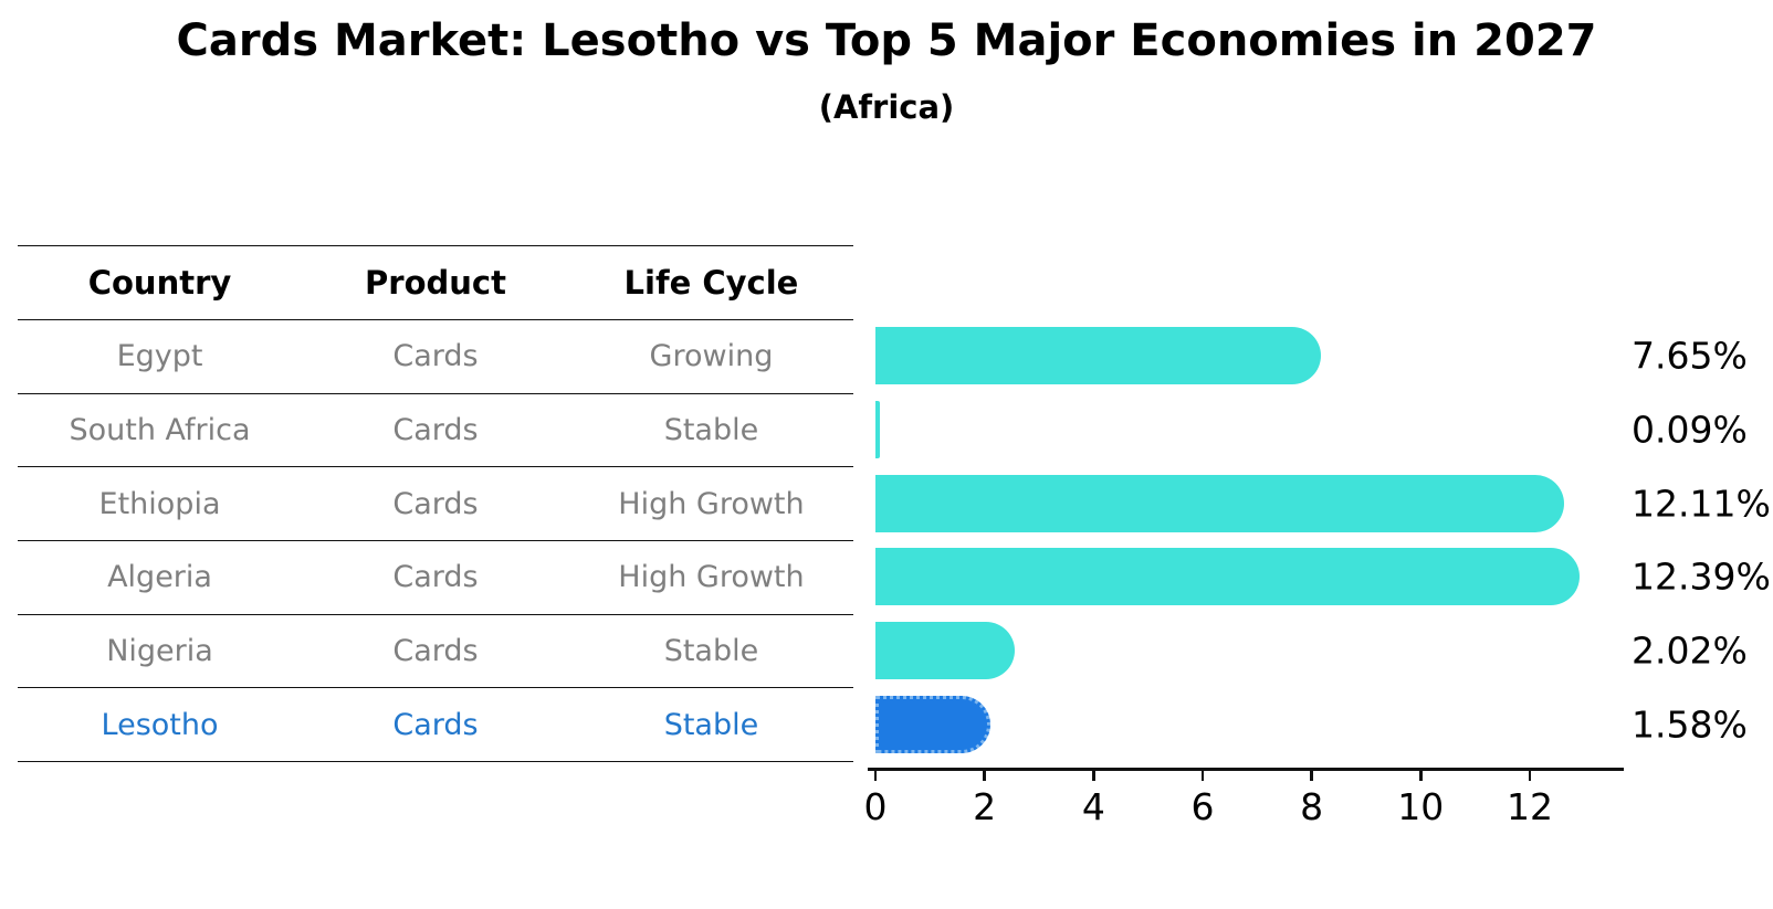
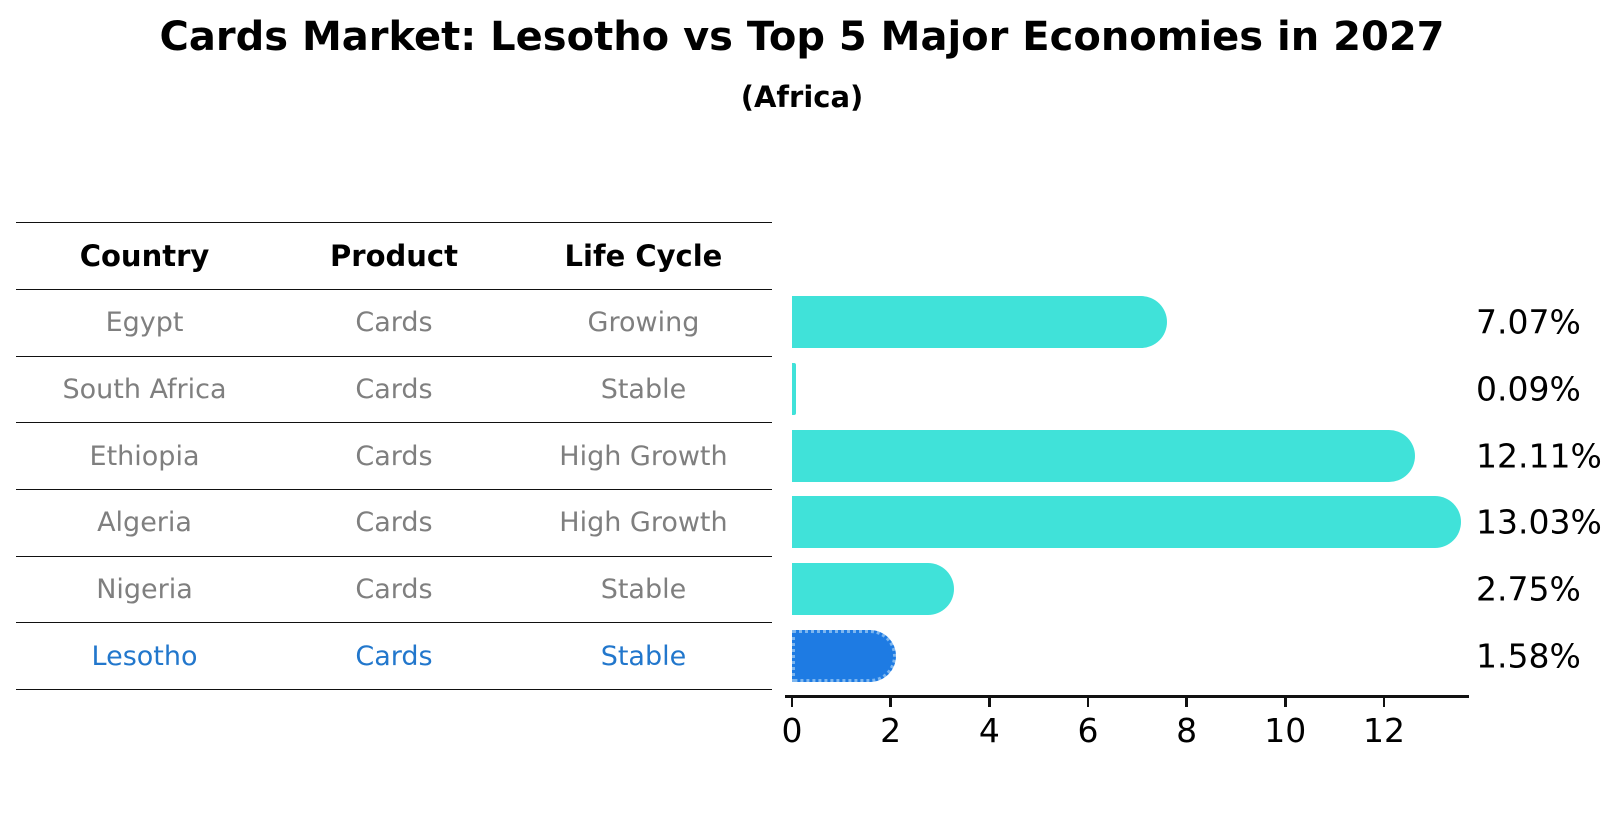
Egypt: 7.65% -> 7.07%
Algeria: 12.39% -> 13.03%
Nigeria: 2.02% -> 2.75%
